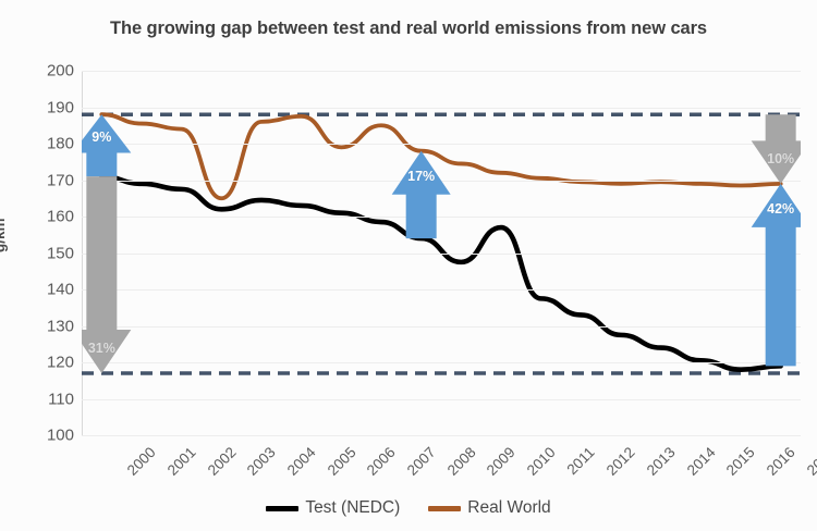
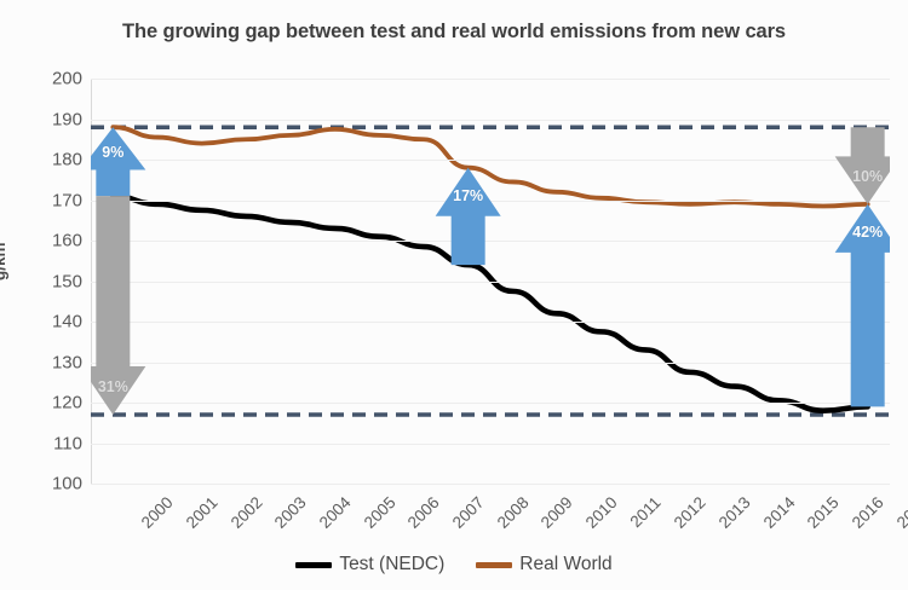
Test (NEDC)/2003: 162 -> 166
Real World/2003: 165 -> 185
Real World/2006: 179 -> 186
Test (NEDC)/2010: 157 -> 142
